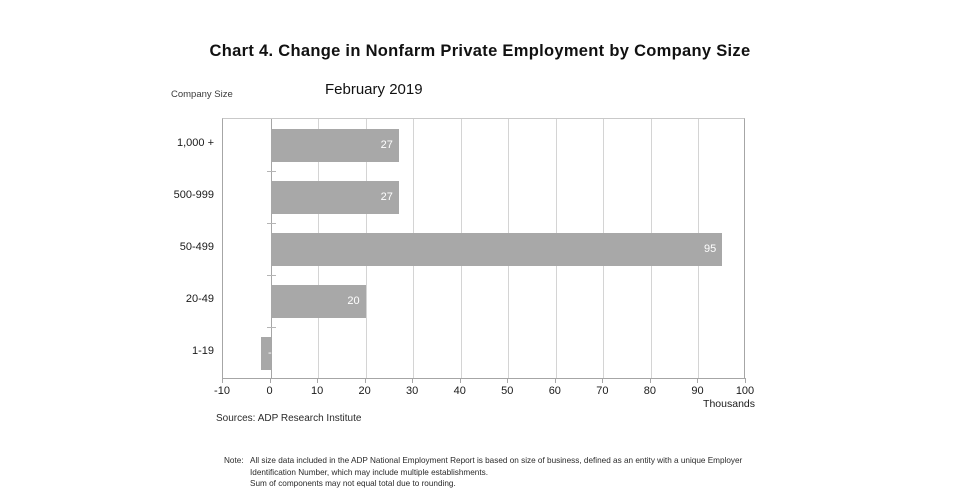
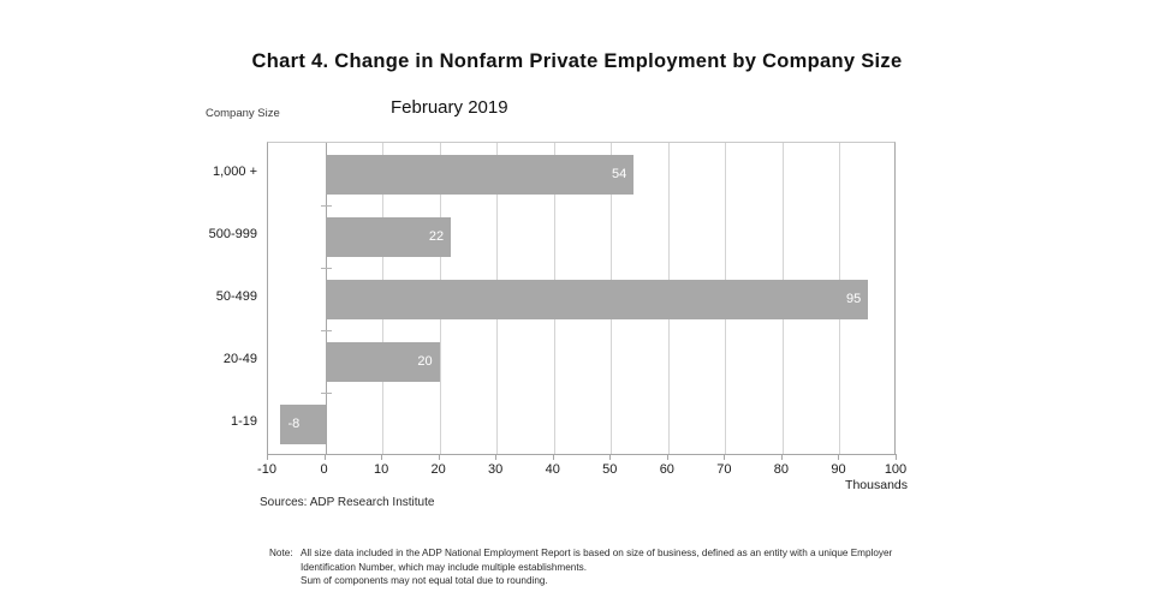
1,000 +: 27 -> 54
500-999: 27 -> 22
1-19: -2 -> -8
